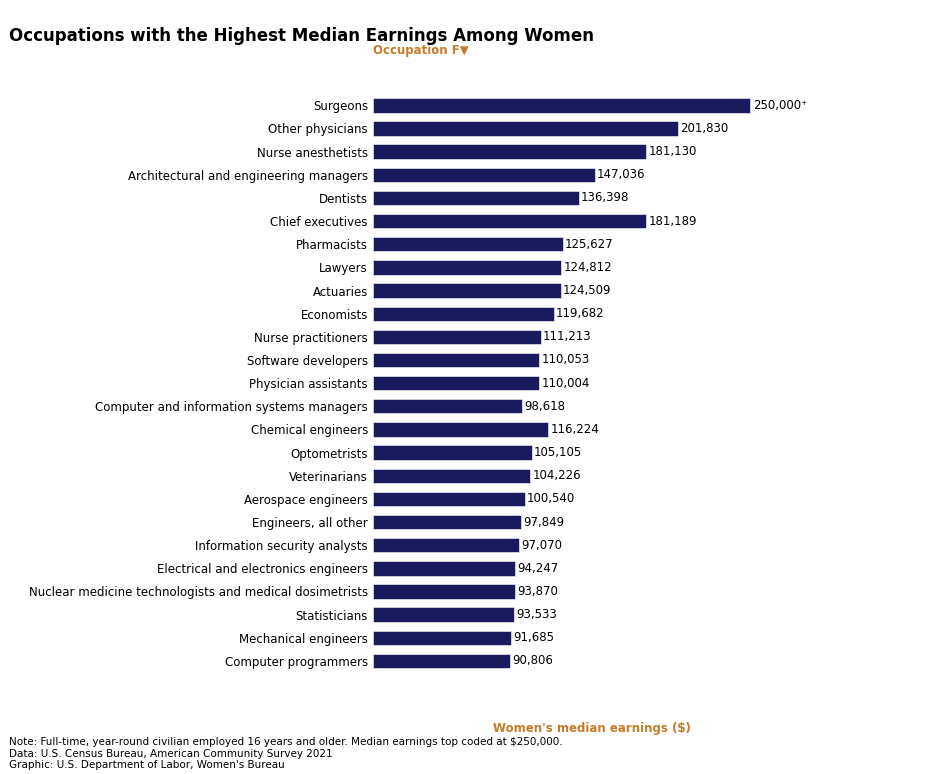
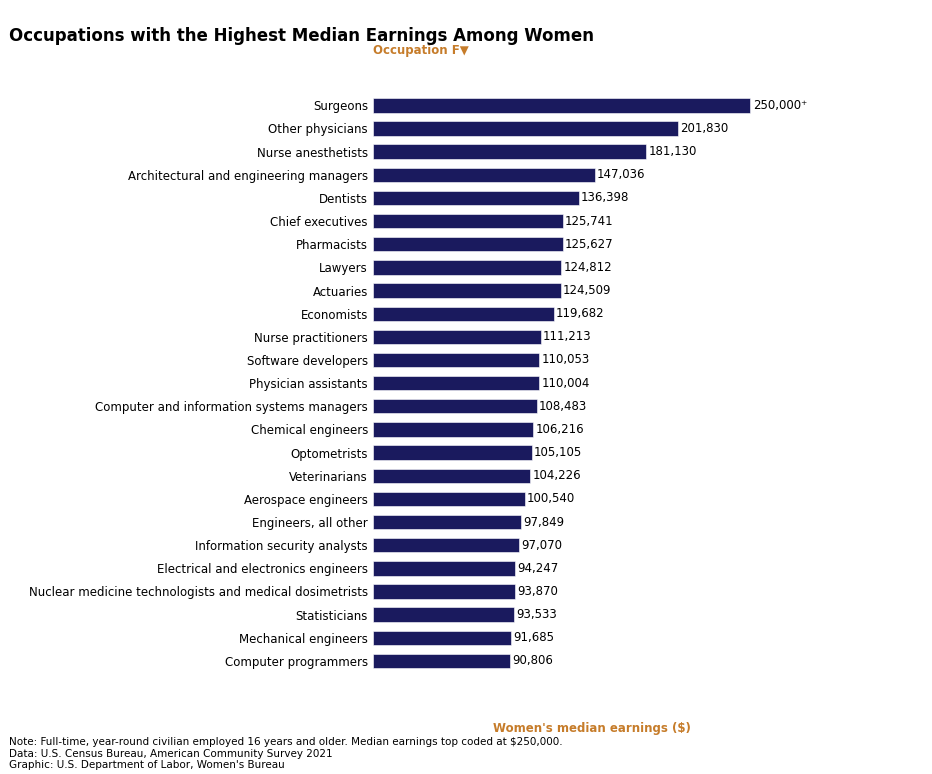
Chief executives: 181,189 -> 125,741
Computer and information systems managers: 98,618 -> 108,483
Chemical engineers: 116,224 -> 106,216
